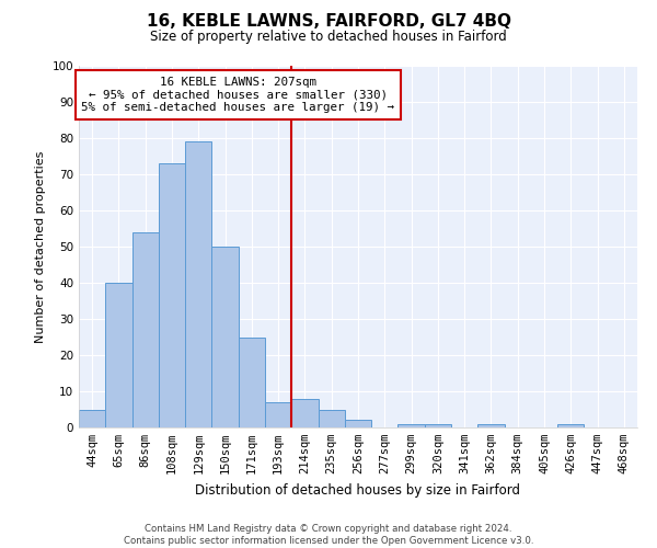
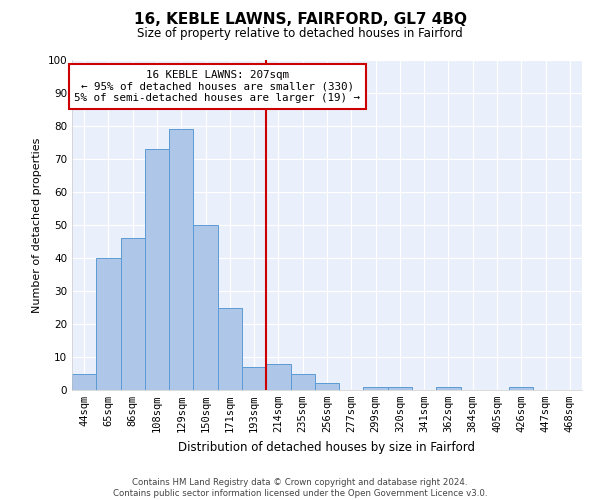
86sqm: 54 -> 46
